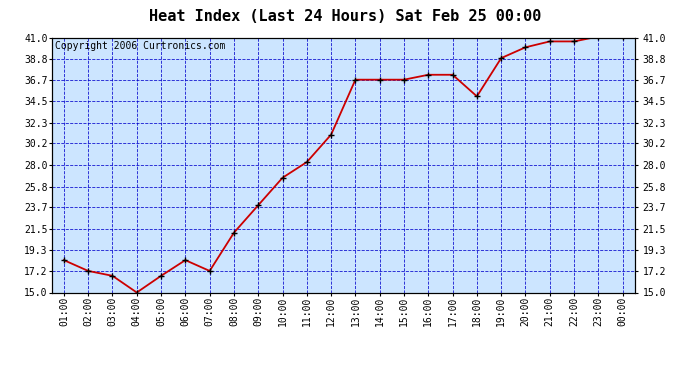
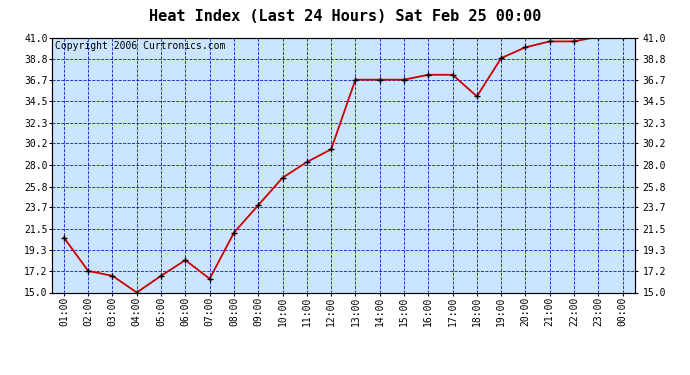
01:00: 18.3 -> 20.6
07:00: 17.2 -> 16.4
12:00: 31.1 -> 29.6
